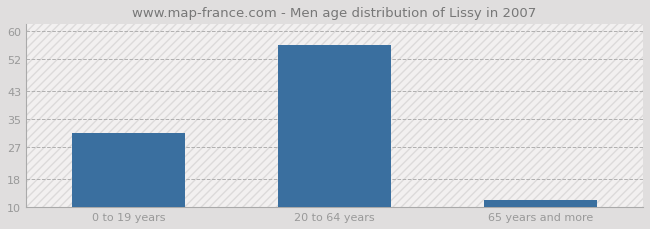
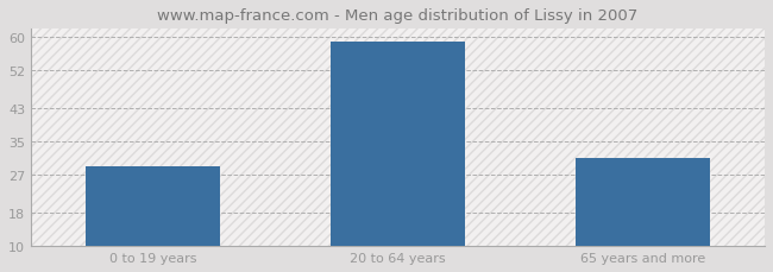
0 to 19 years: 31 -> 29
20 to 64 years: 56 -> 59
65 years and more: 12 -> 31
